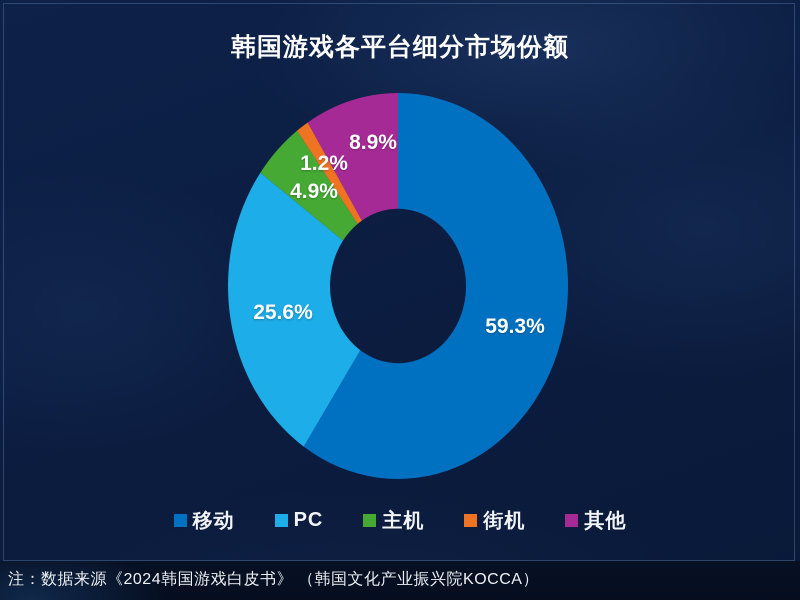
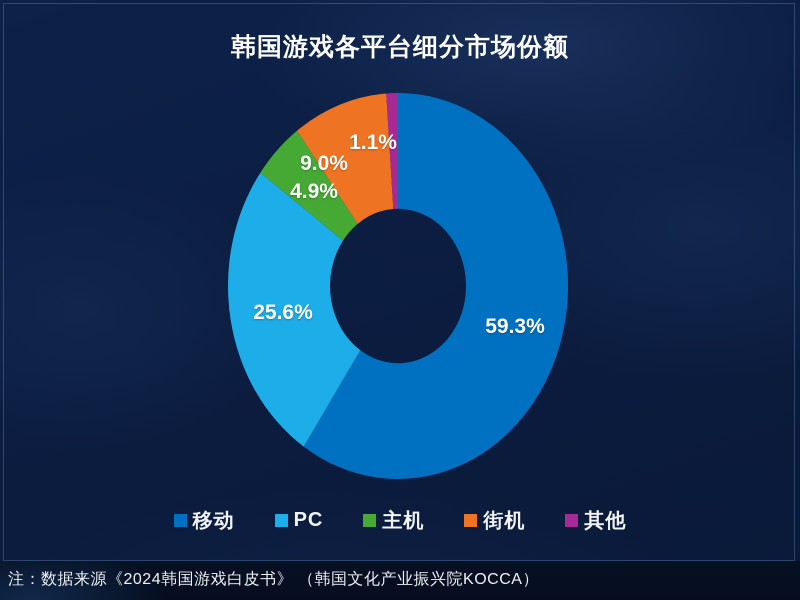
街机: 1.2% -> 9.0%
其他: 8.9% -> 1.1%
